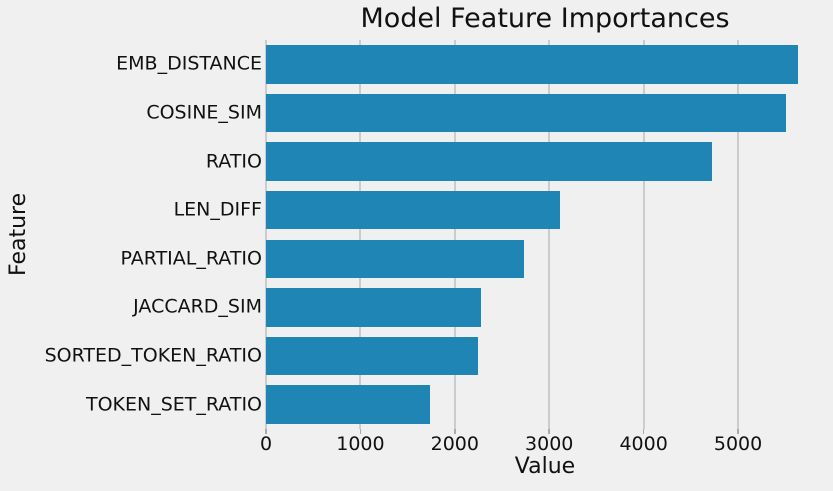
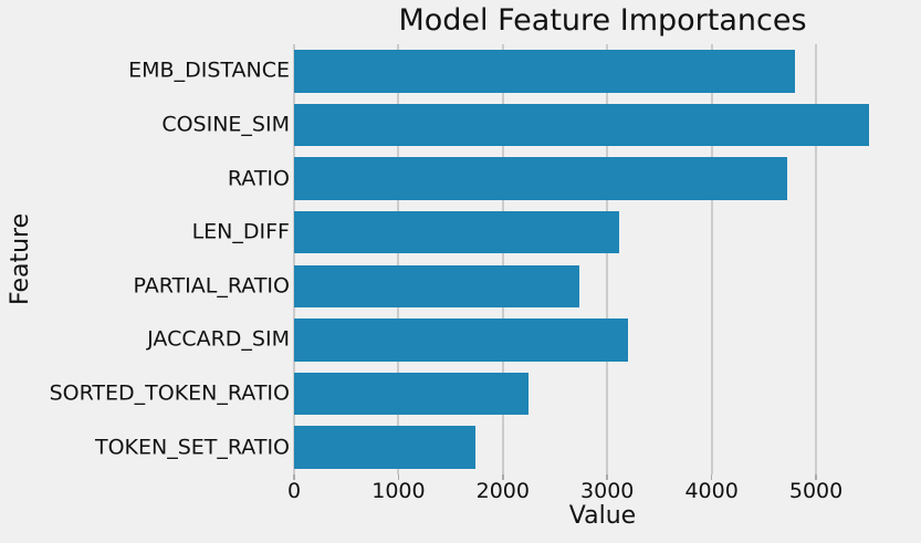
EMB_DISTANCE: 5600 -> 4800
JACCARD_SIM: 2300 -> 3200
